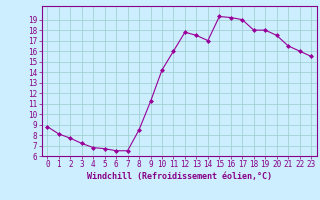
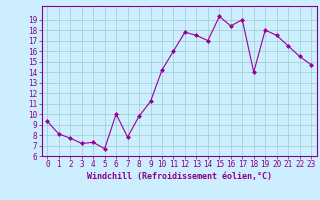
0: 8.8 -> 9.3
4: 6.8 -> 7.3
6: 6.5 -> 10.0
7: 6.5 -> 7.8
8: 8.5 -> 9.8
16: 19.2 -> 18.4
18: 18.0 -> 14.0
22: 16.0 -> 15.5
23: 15.5 -> 14.7
